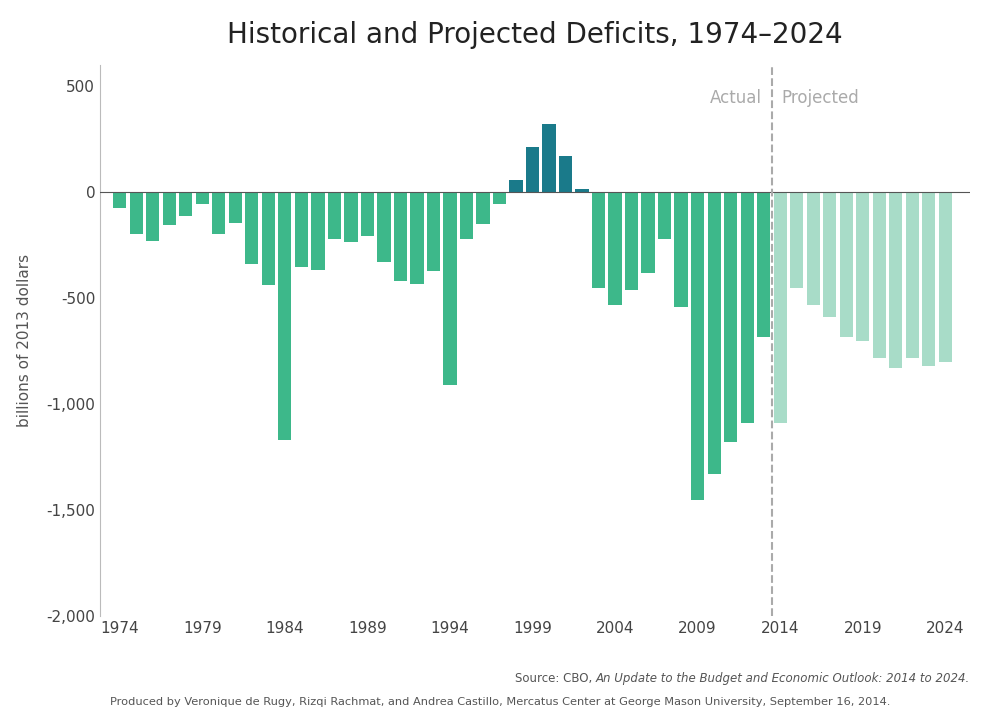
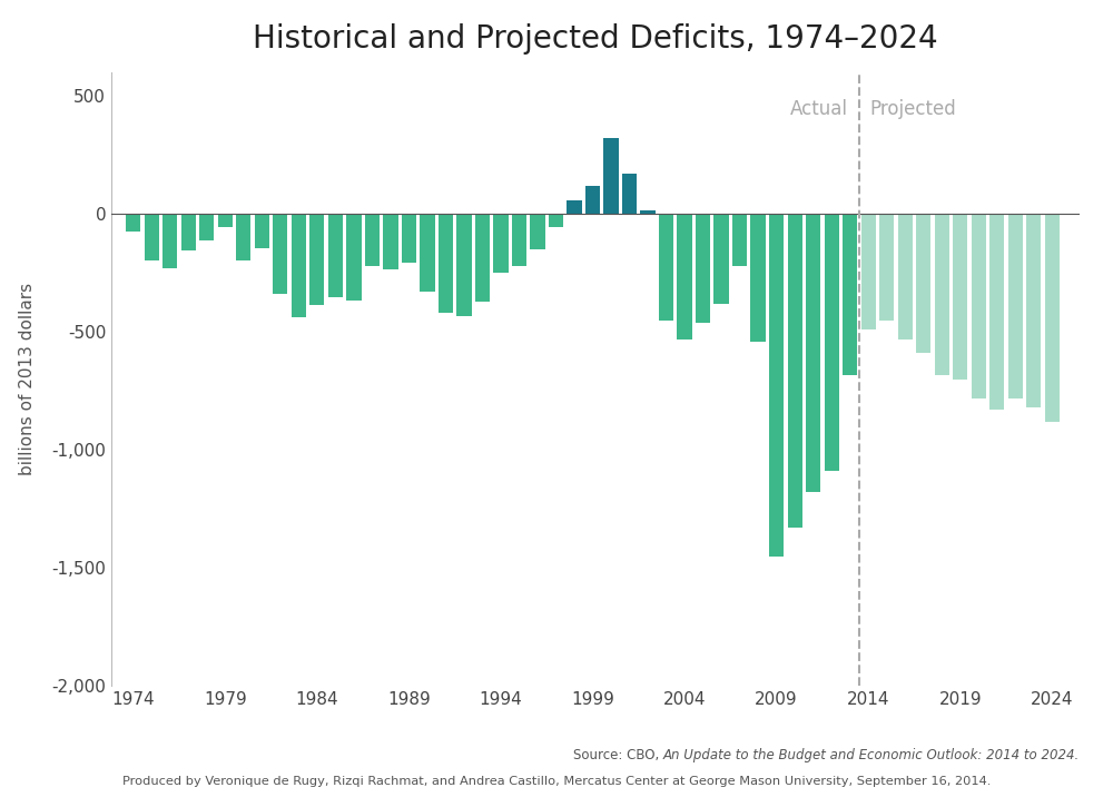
1984: -1,170 -> -385
1994: -910 -> -250
1999: 215 -> 120
2014: -1,090 -> -490
2024: -800 -> -880
